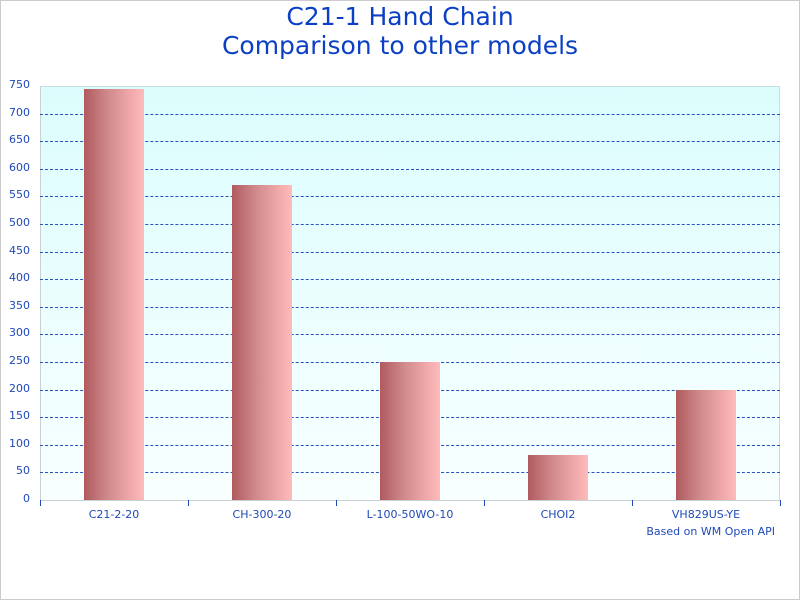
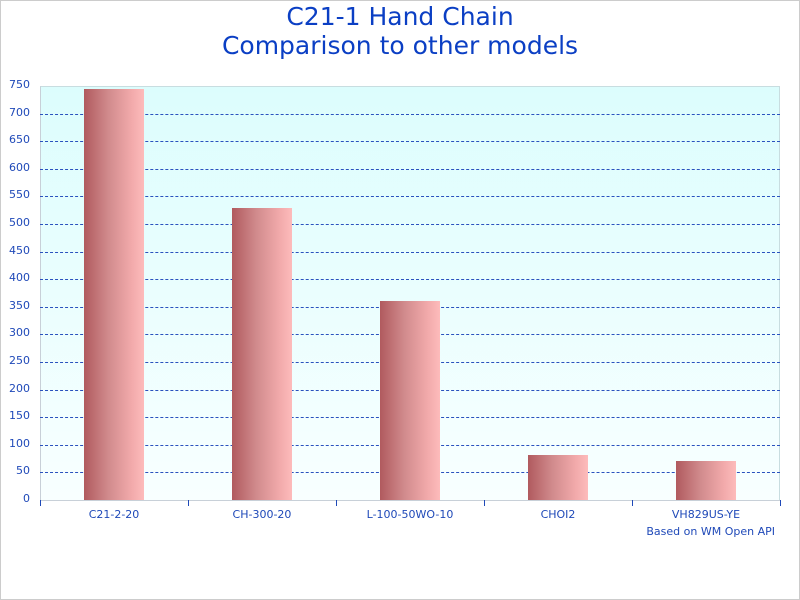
CH-300-20: 570 -> 530
L-100-50WO-10: 250 -> 360
VH829US-YE: 200 -> 70
